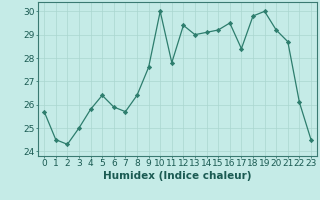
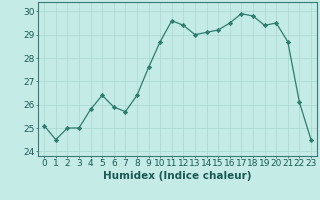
0: 25.7 -> 25.1
2: 24.3 -> 25.0
10: 30.0 -> 28.7
11: 27.8 -> 29.6
17: 28.4 -> 29.9
19: 30.0 -> 29.4
20: 29.2 -> 29.5
